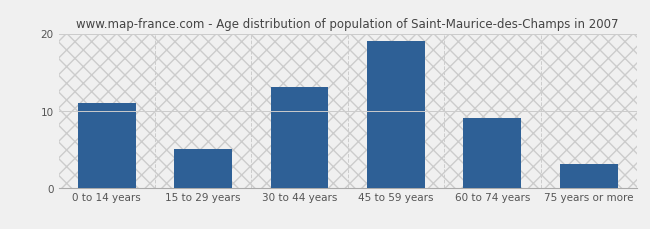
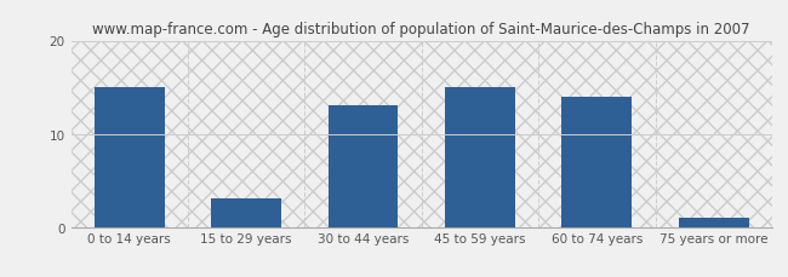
0 to 14 years: 11 -> 15
15 to 29 years: 5 -> 3
45 to 59 years: 19 -> 15
60 to 74 years: 9 -> 14
75 years or more: 3 -> 1
